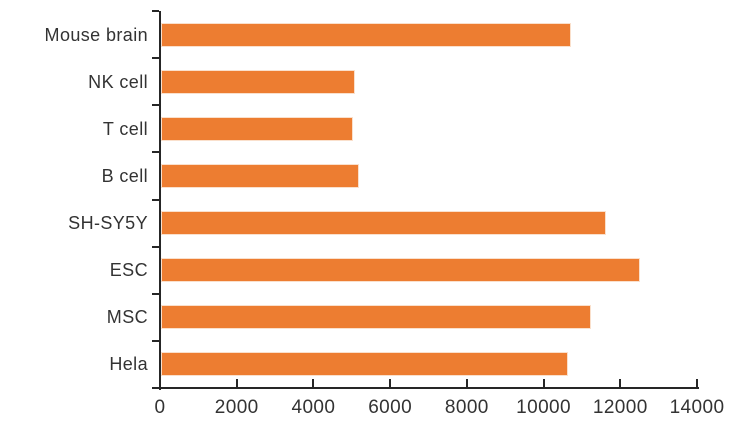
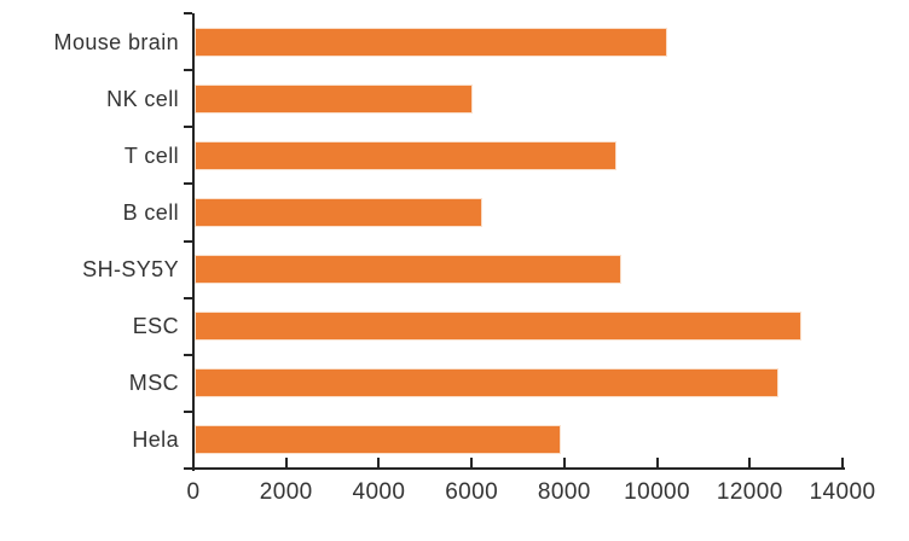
Mouse brain: 10700 -> 10200
NK cell: 5000 -> 6000
T cell: 5000 -> 9100
B cell: 5200 -> 6200
SH-SY5Y: 11600 -> 9200
ESC: 12500 -> 13100
MSC: 11200 -> 12600
Hela: 10600 -> 7900
